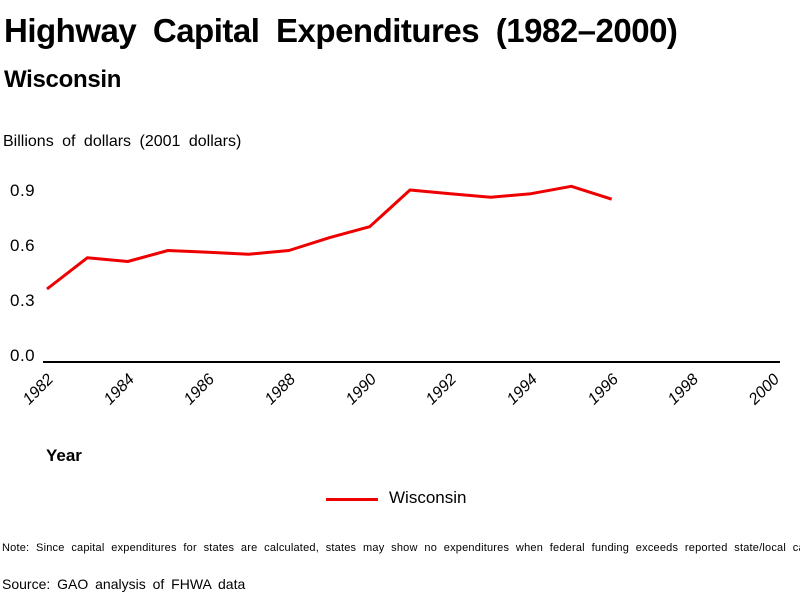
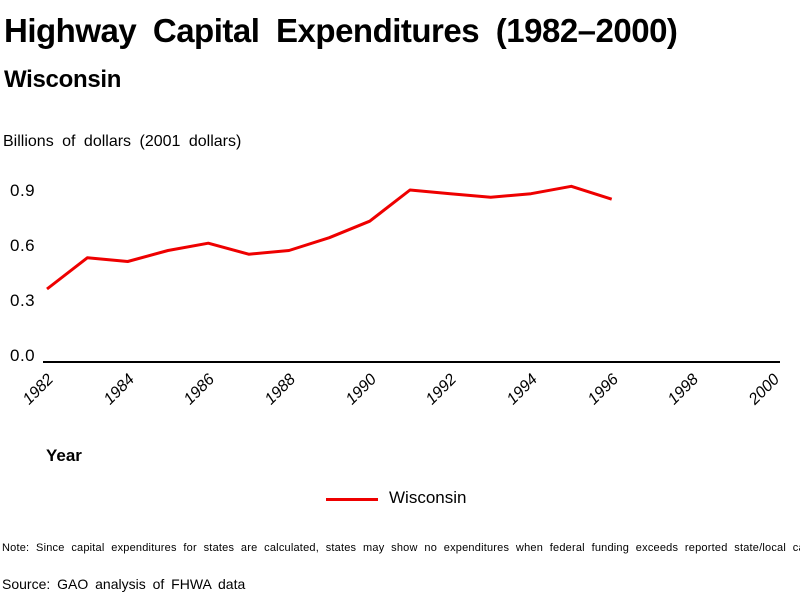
1986: 0.56 -> 0.61
1990: 0.70 -> 0.73
